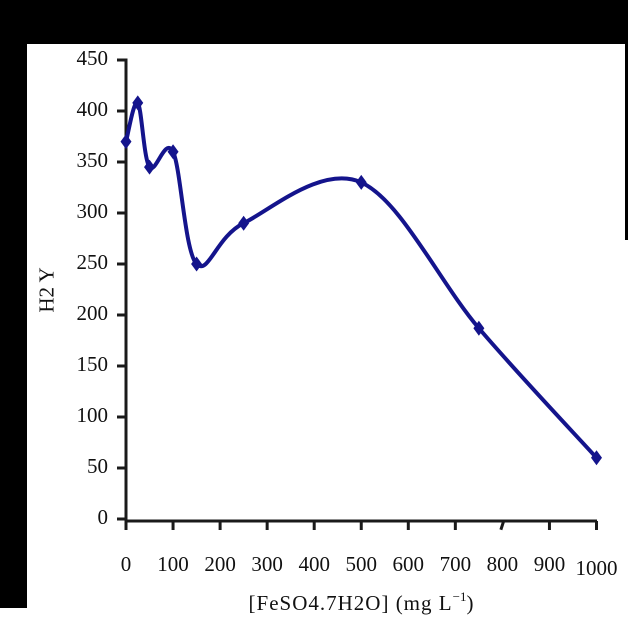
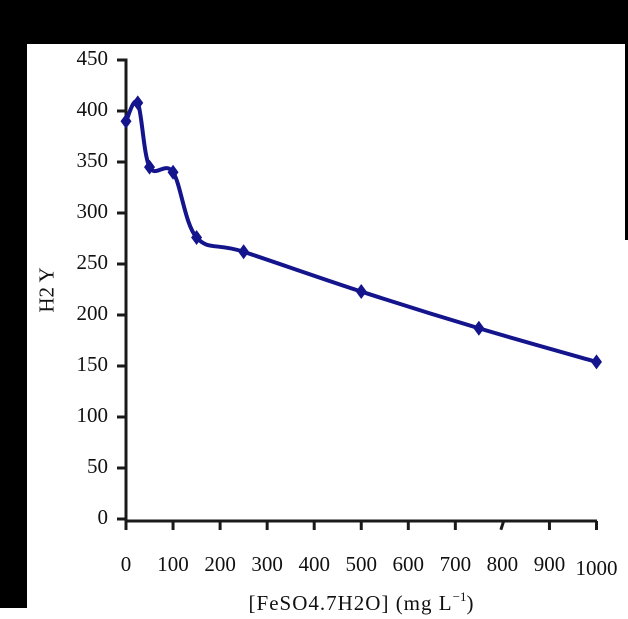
0: 370 -> 390
100: 360 -> 340
150: 250 -> 280
250: 290 -> 260
500: 330 -> 220
1000: 60 -> 150
